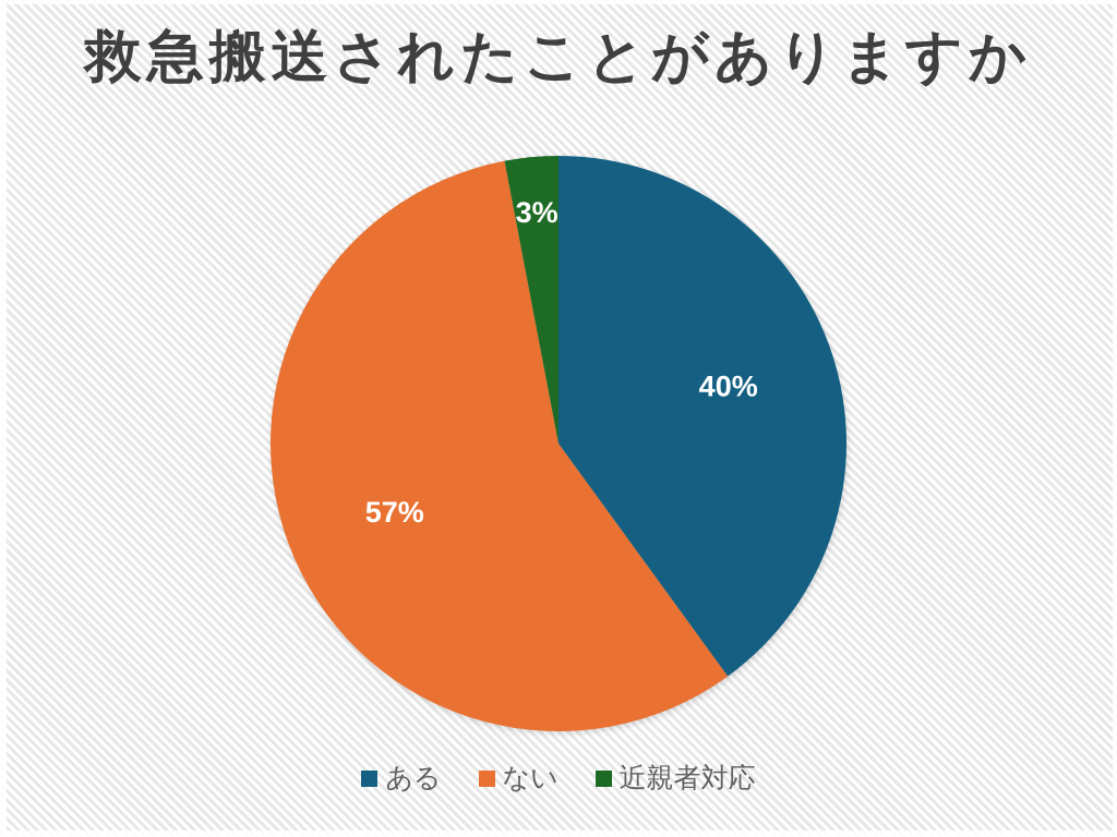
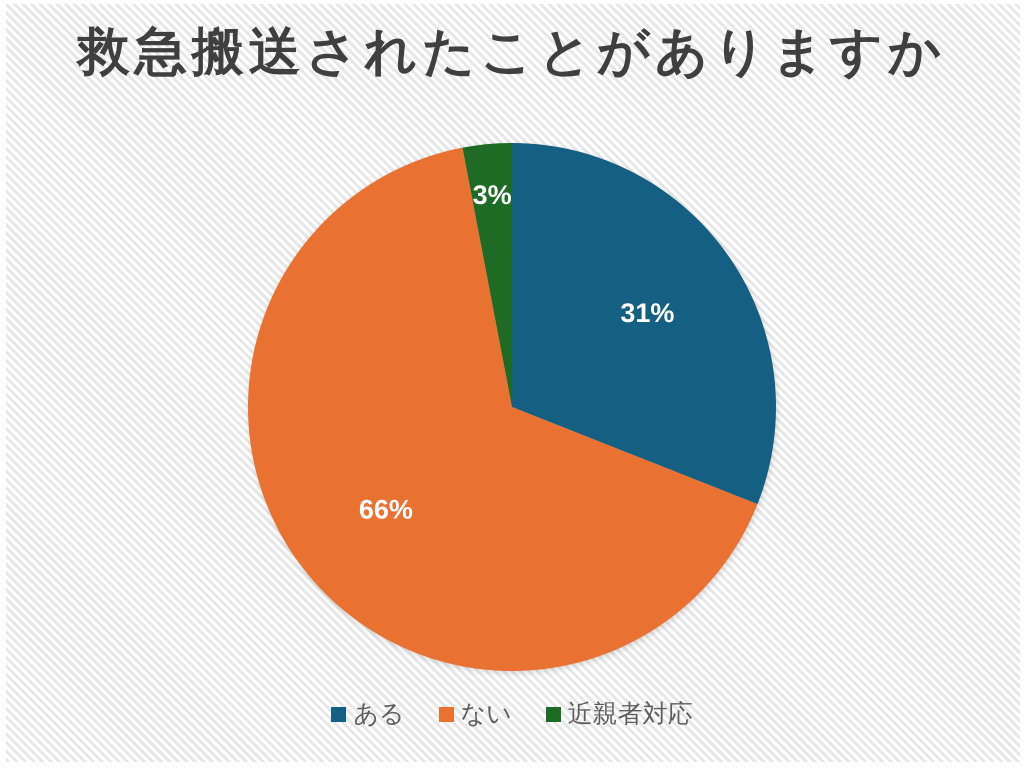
ある: 40% -> 31%
ない: 57% -> 66%
